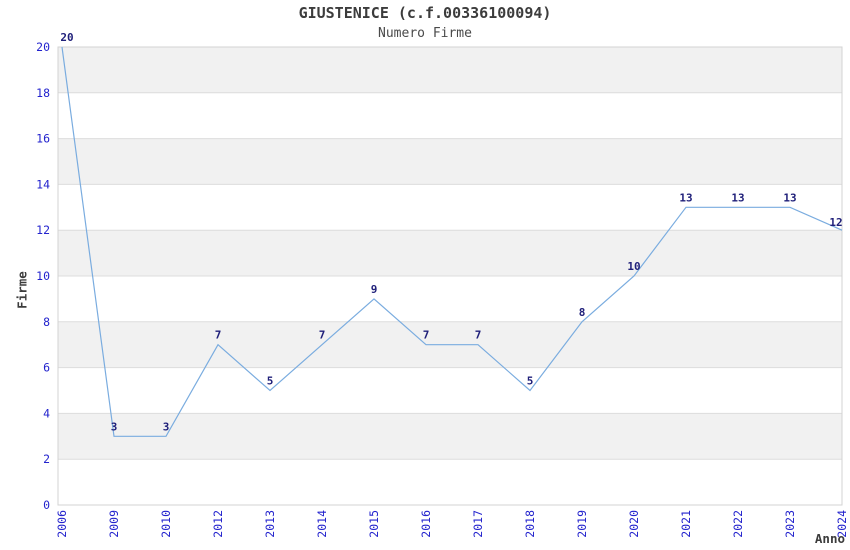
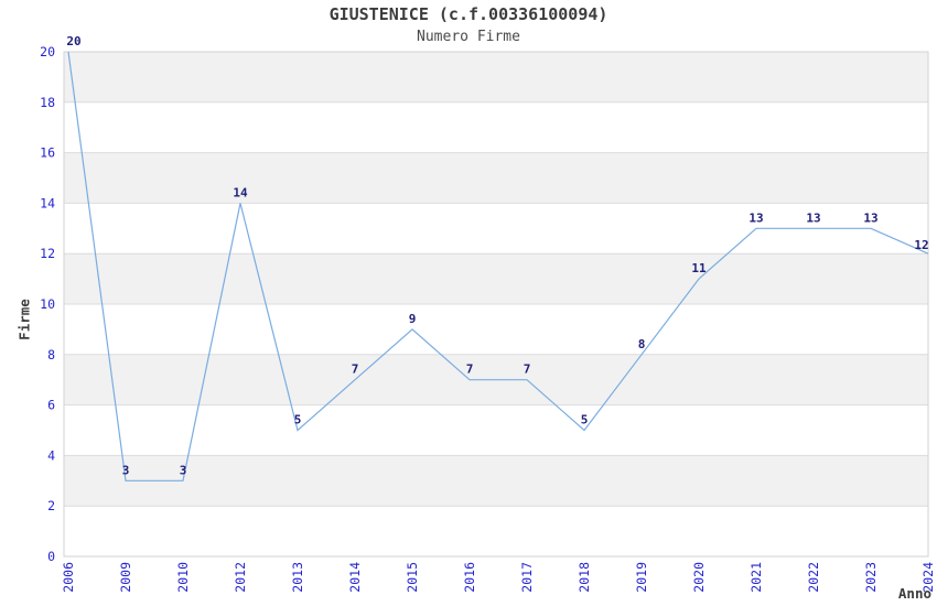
2012: 7 -> 14
2020: 10 -> 11
